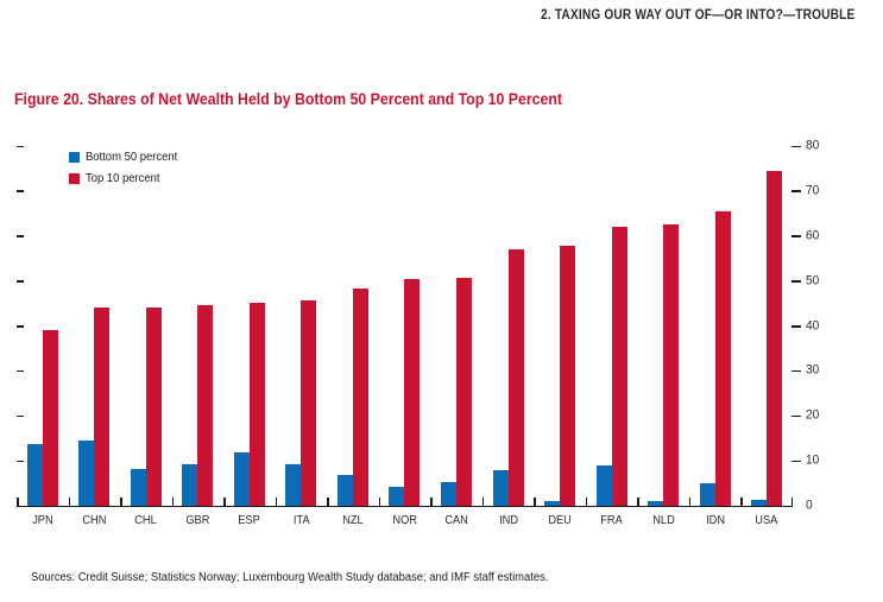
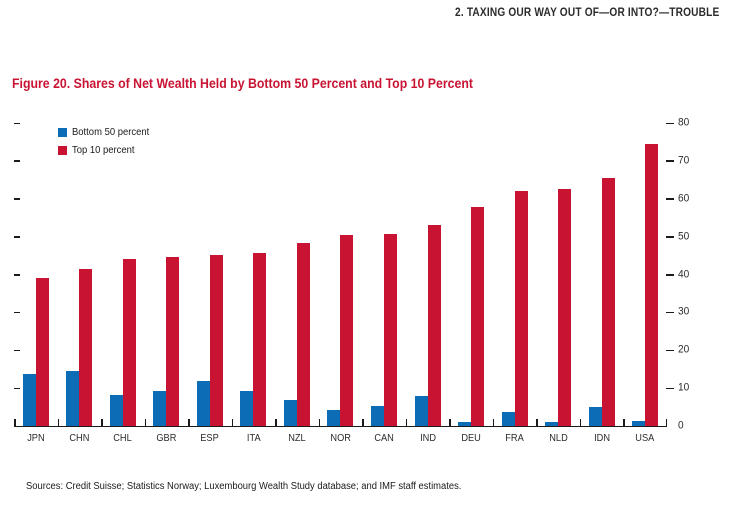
Top 10 percent/CHN: 44 -> 41
Top 10 percent/IND: 57 -> 53
Bottom 50 percent/FRA: 9 -> 4
